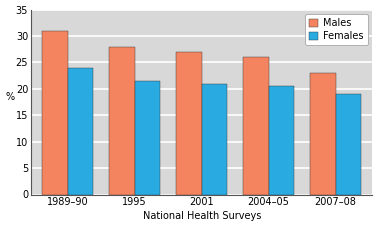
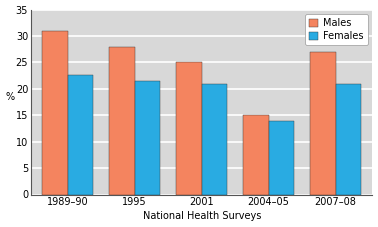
Females/1989–90: 24.0 -> 22.6
Males/2001: 27 -> 25
Males/2004–05: 26 -> 15
Females/2004–05: 20.5 -> 14.0
Males/2007–08: 23 -> 27
Females/2007–08: 19.0 -> 21.0
